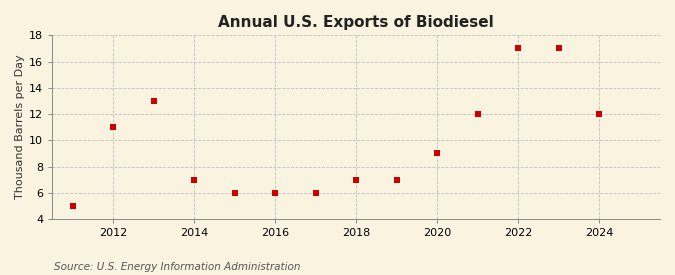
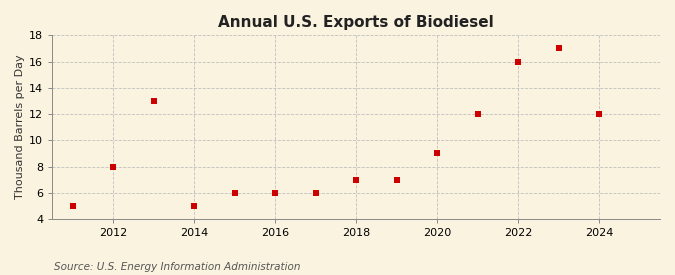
2012: 11 -> 8
2014: 7 -> 5
2022: 17 -> 16
